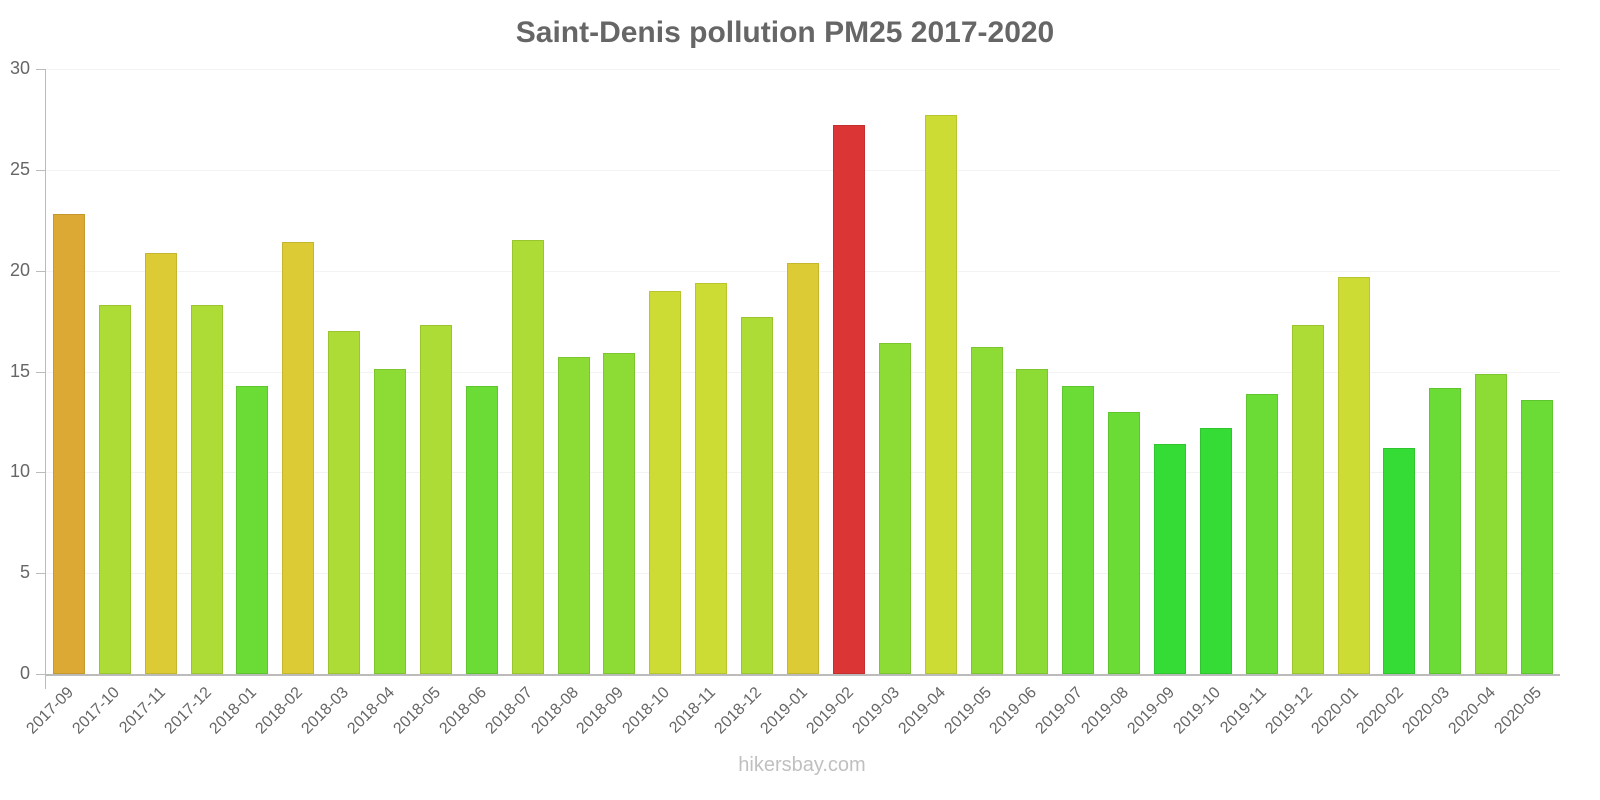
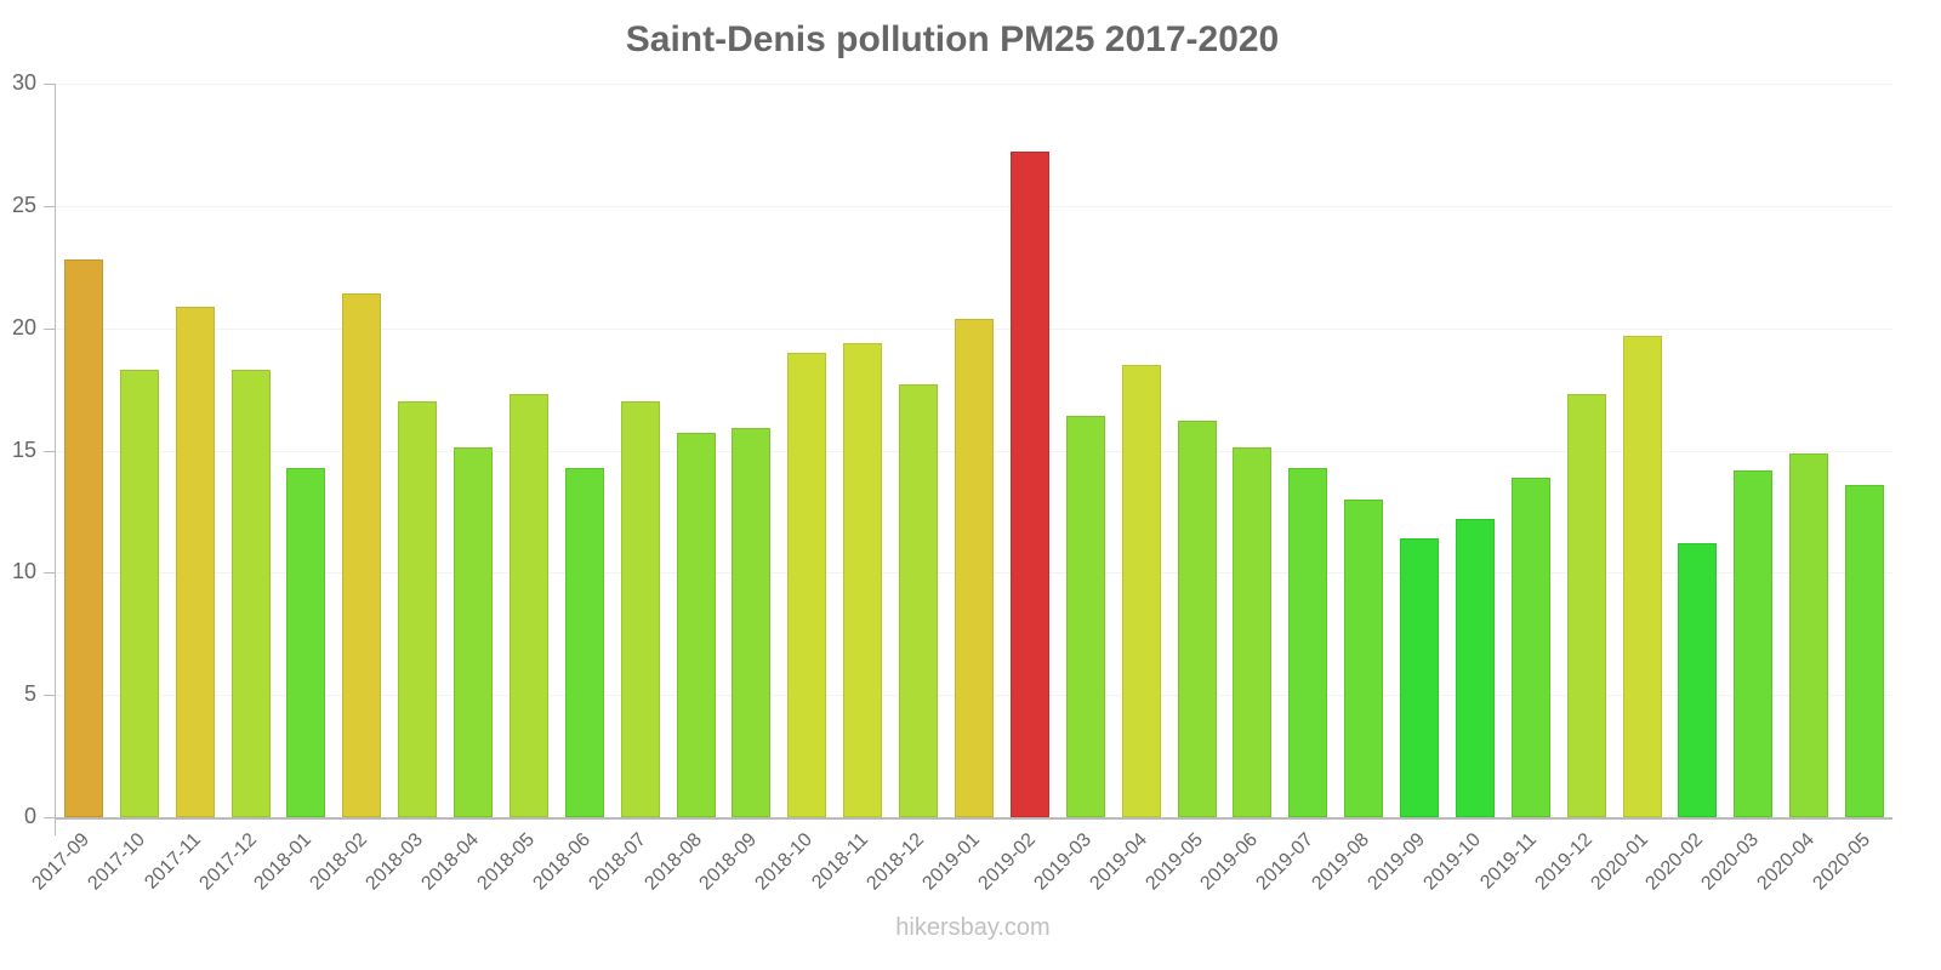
2018-07: 21.5 -> 17.0
2019-04: 27.7 -> 18.5
